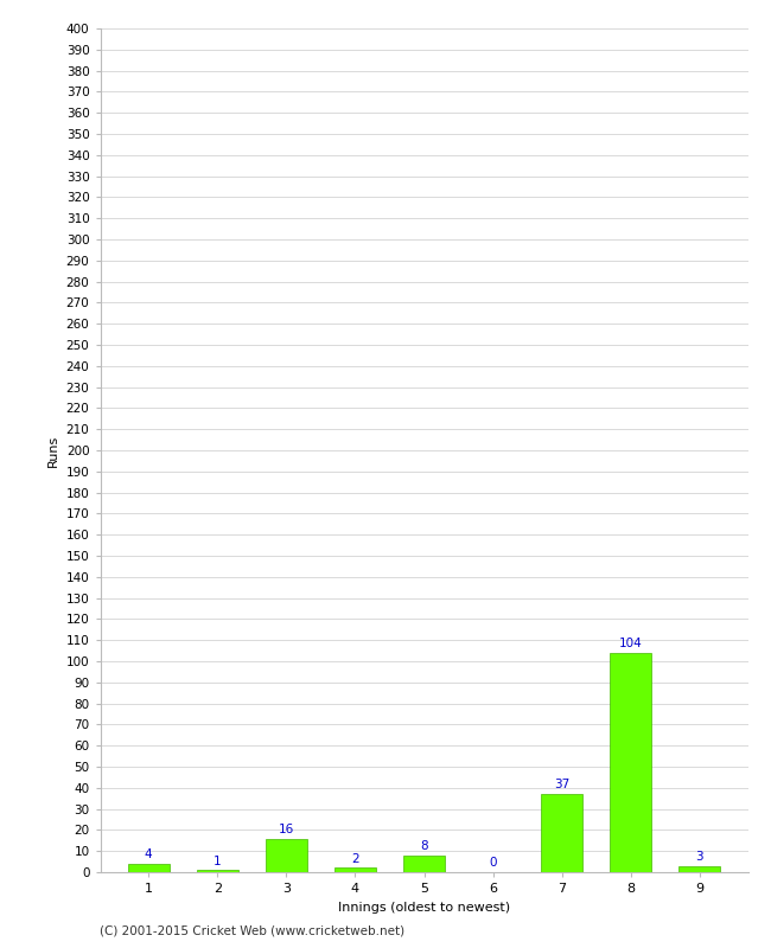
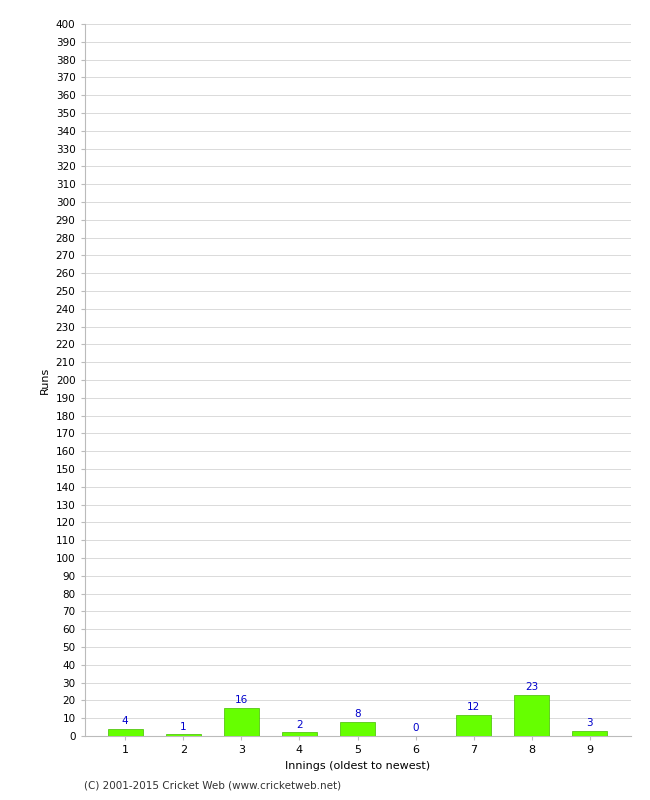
7: 37 -> 12
8: 104 -> 23
